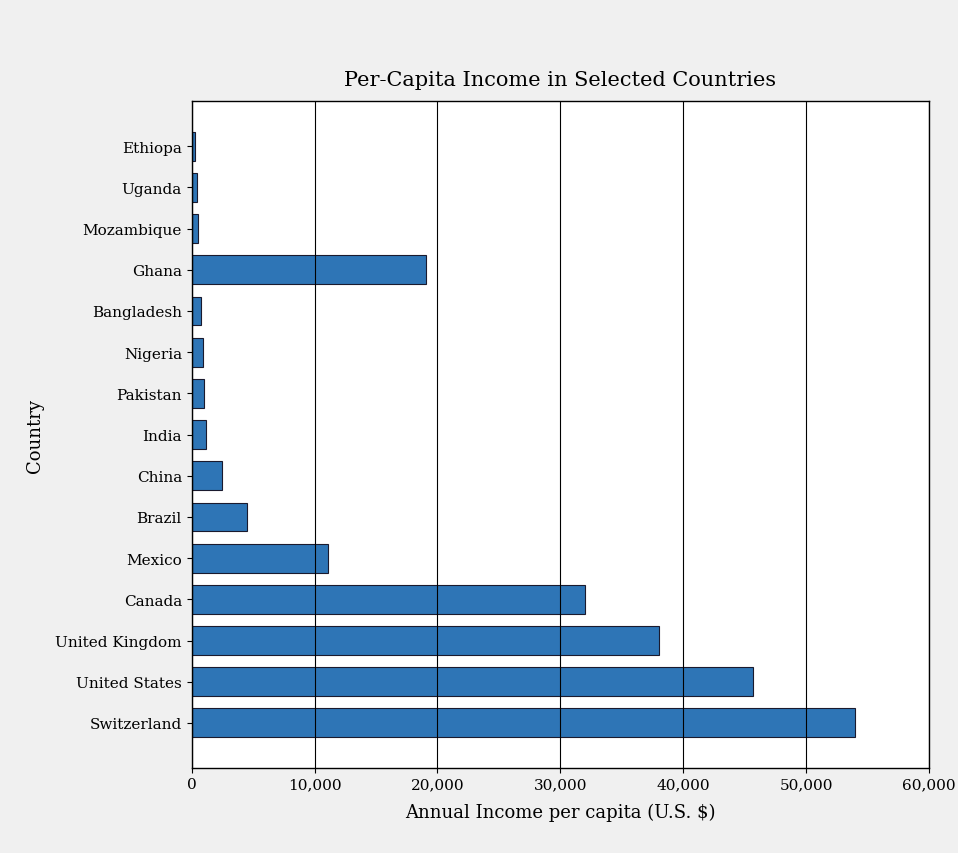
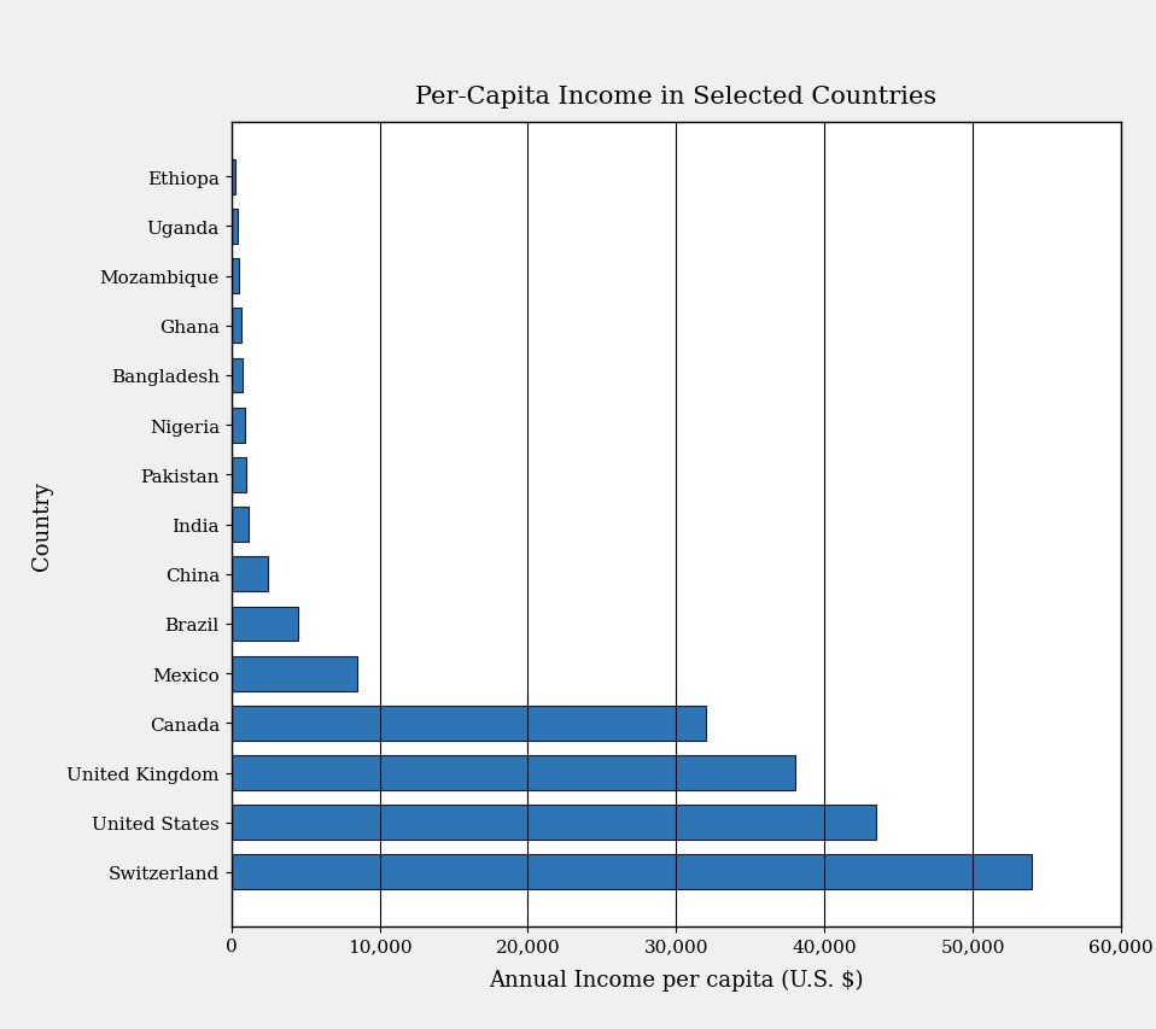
Ghana: 19,100 -> 700
Mexico: 11,100 -> 8,500
United States: 45,700 -> 43,500
